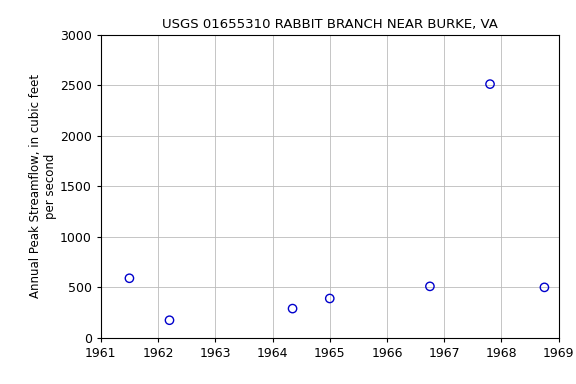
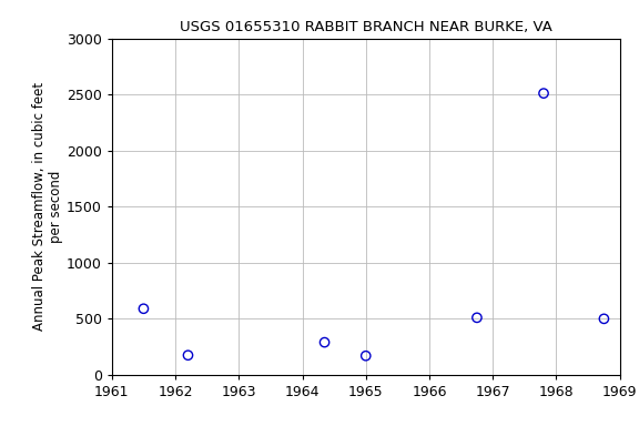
1965: 390 -> 170
